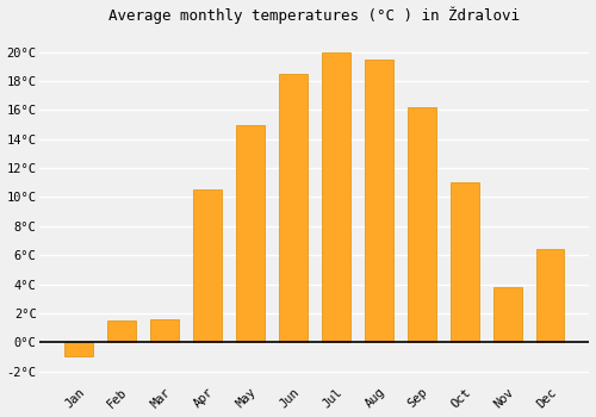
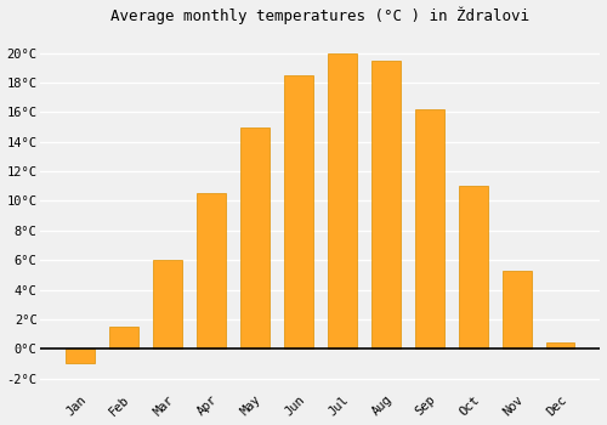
Mar: 1.6°C -> 6.0°C
Nov: 3.8°C -> 5.3°C
Dec: 6.4°C -> 0.4°C
